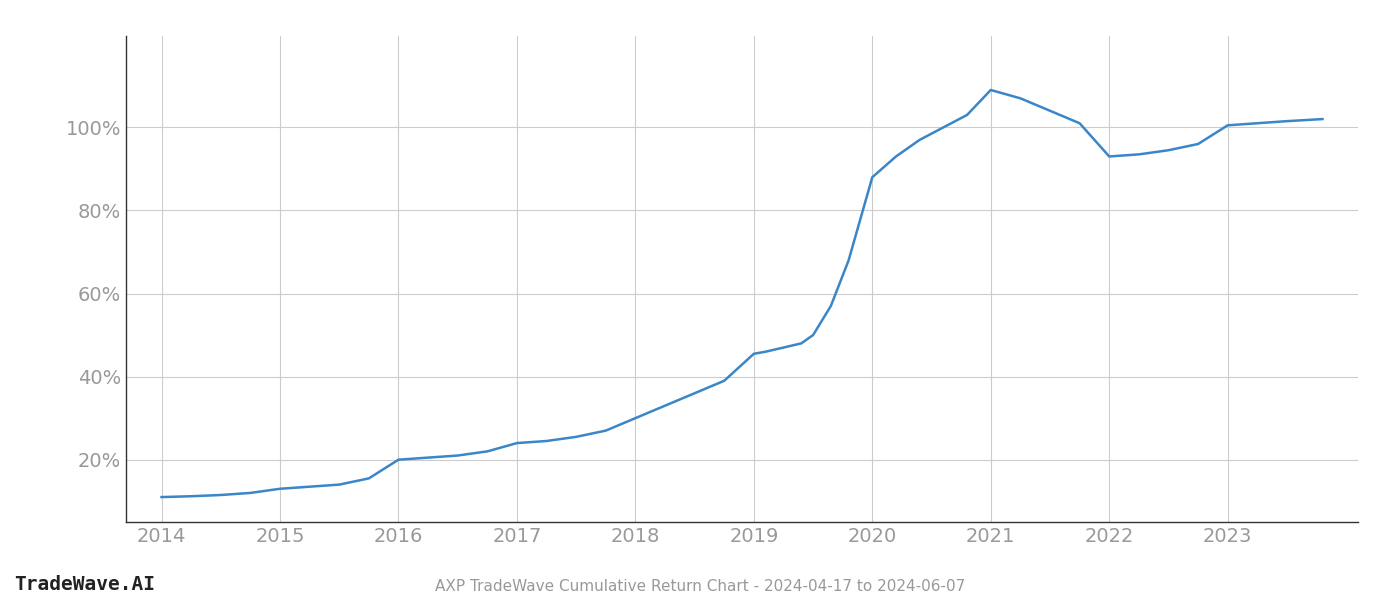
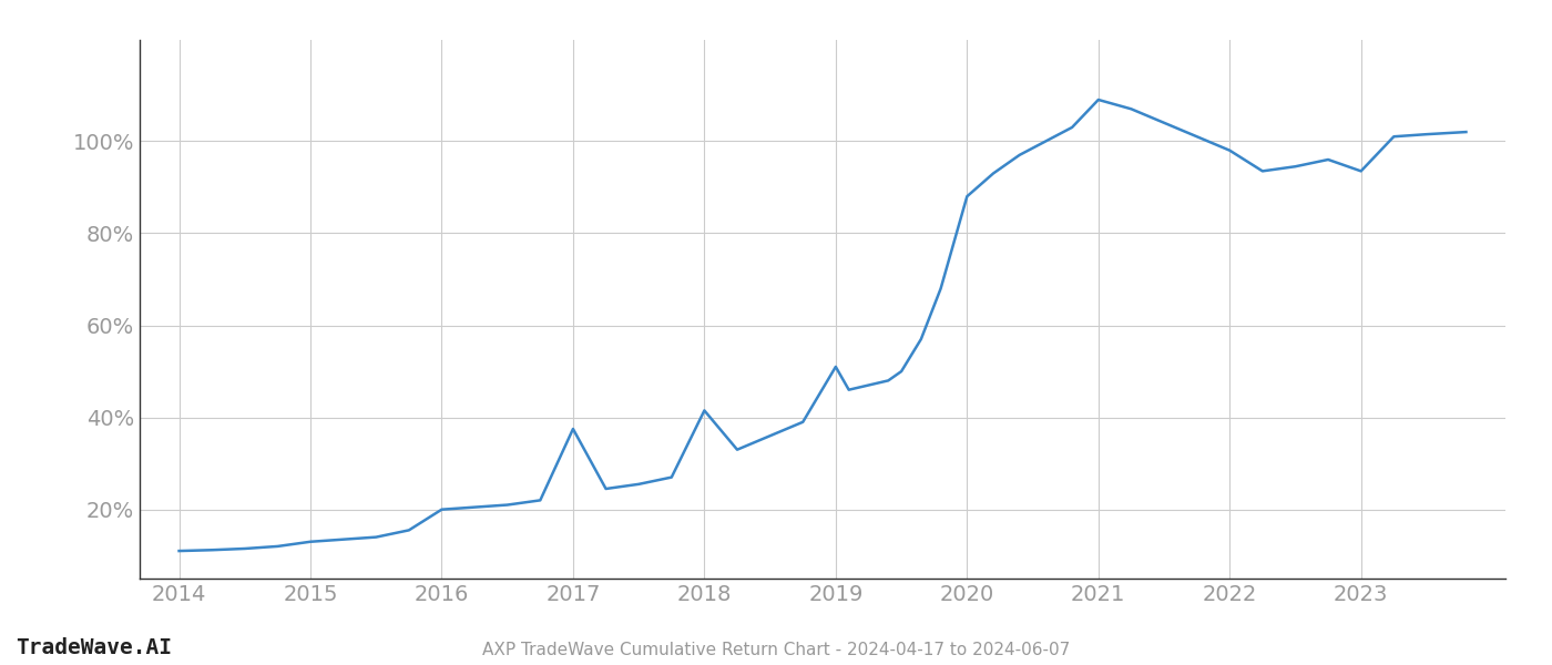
2017: 24.0% -> 37.5%
2018: 30.0% -> 41.5%
2019: 45.5% -> 51.0%
2022: 93.0% -> 98.0%
2023: 100.5% -> 93.5%
